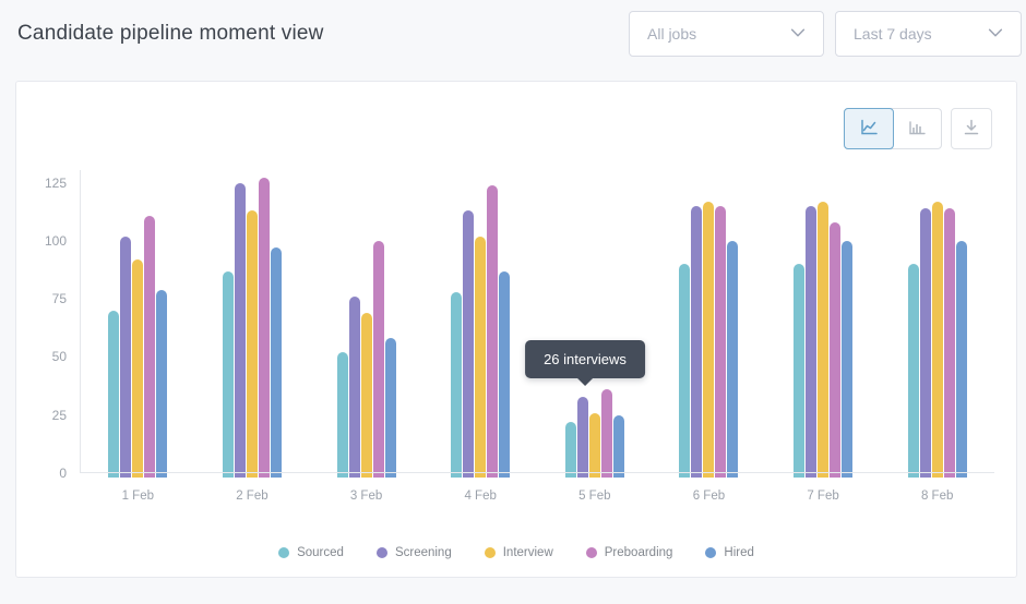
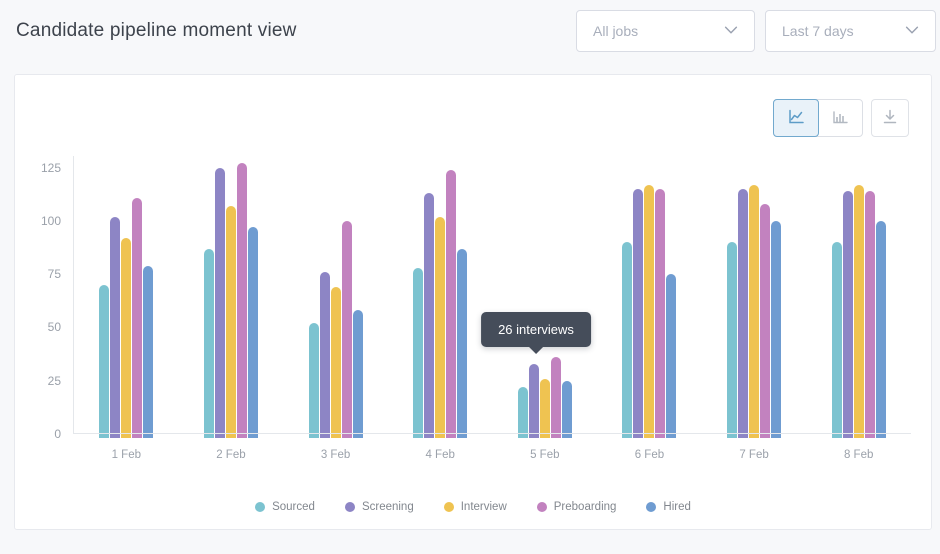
Interview/2 Feb: 113 -> 107
Hired/6 Feb: 100 -> 75
